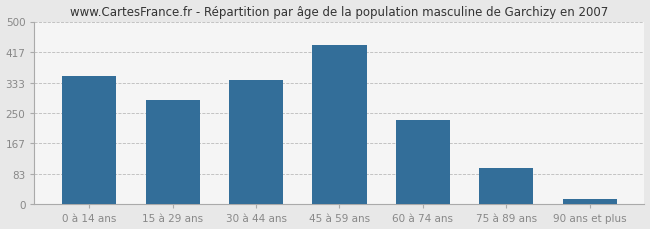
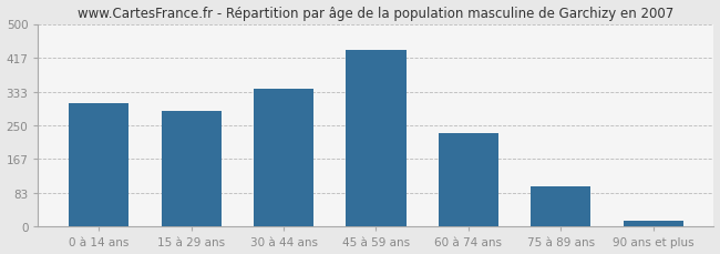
0 à 14 ans: 350 -> 305
